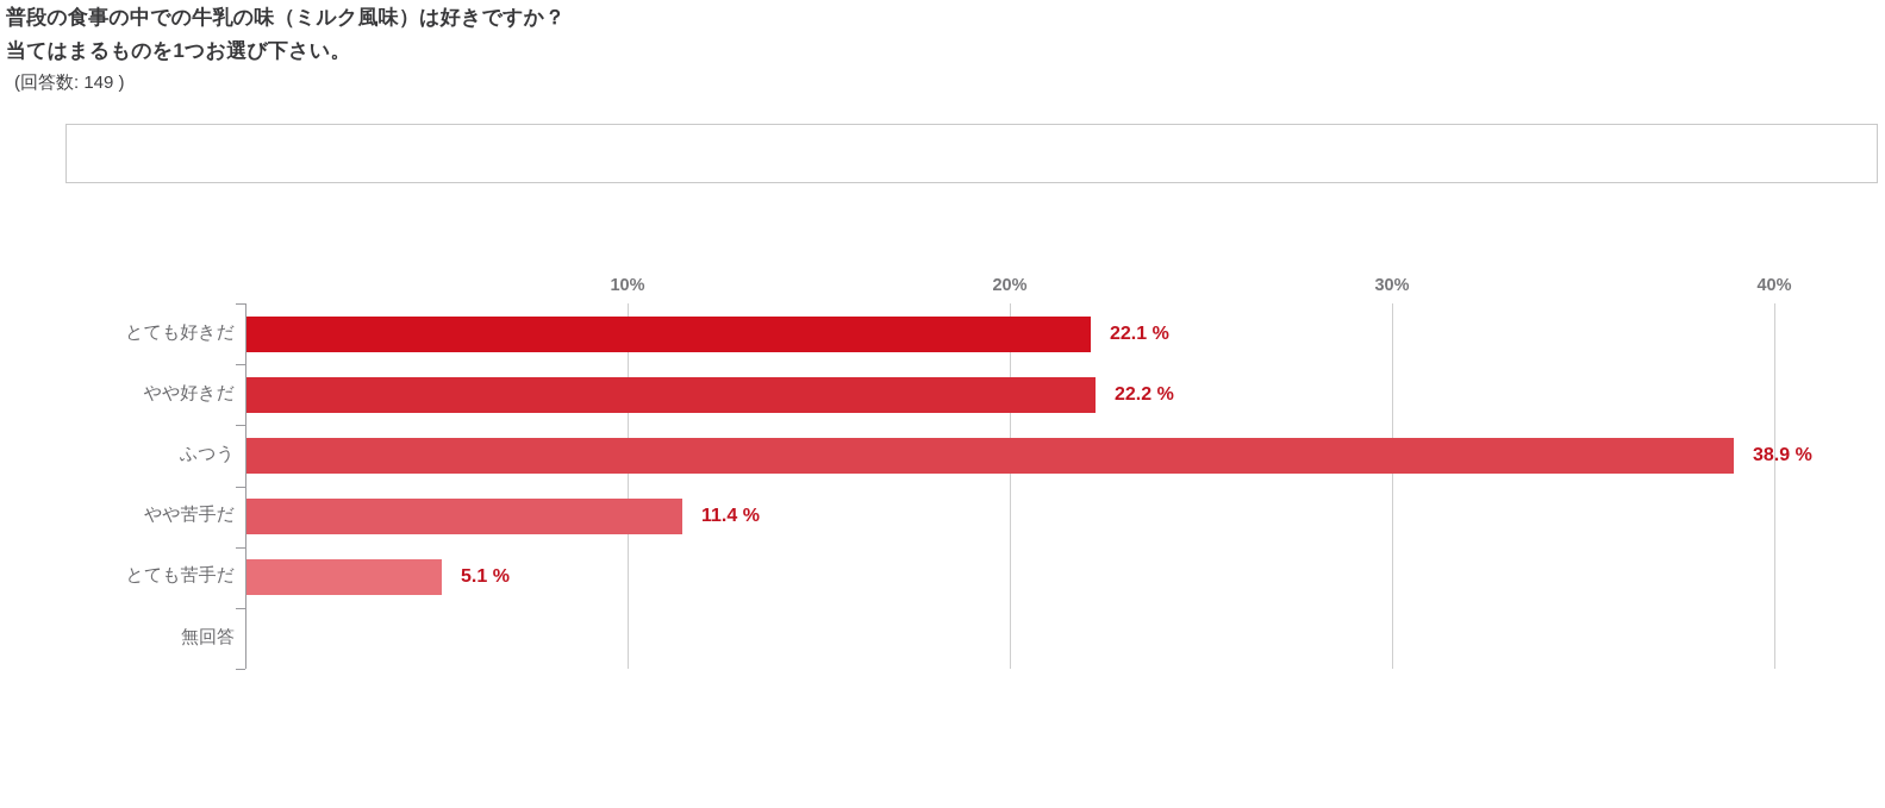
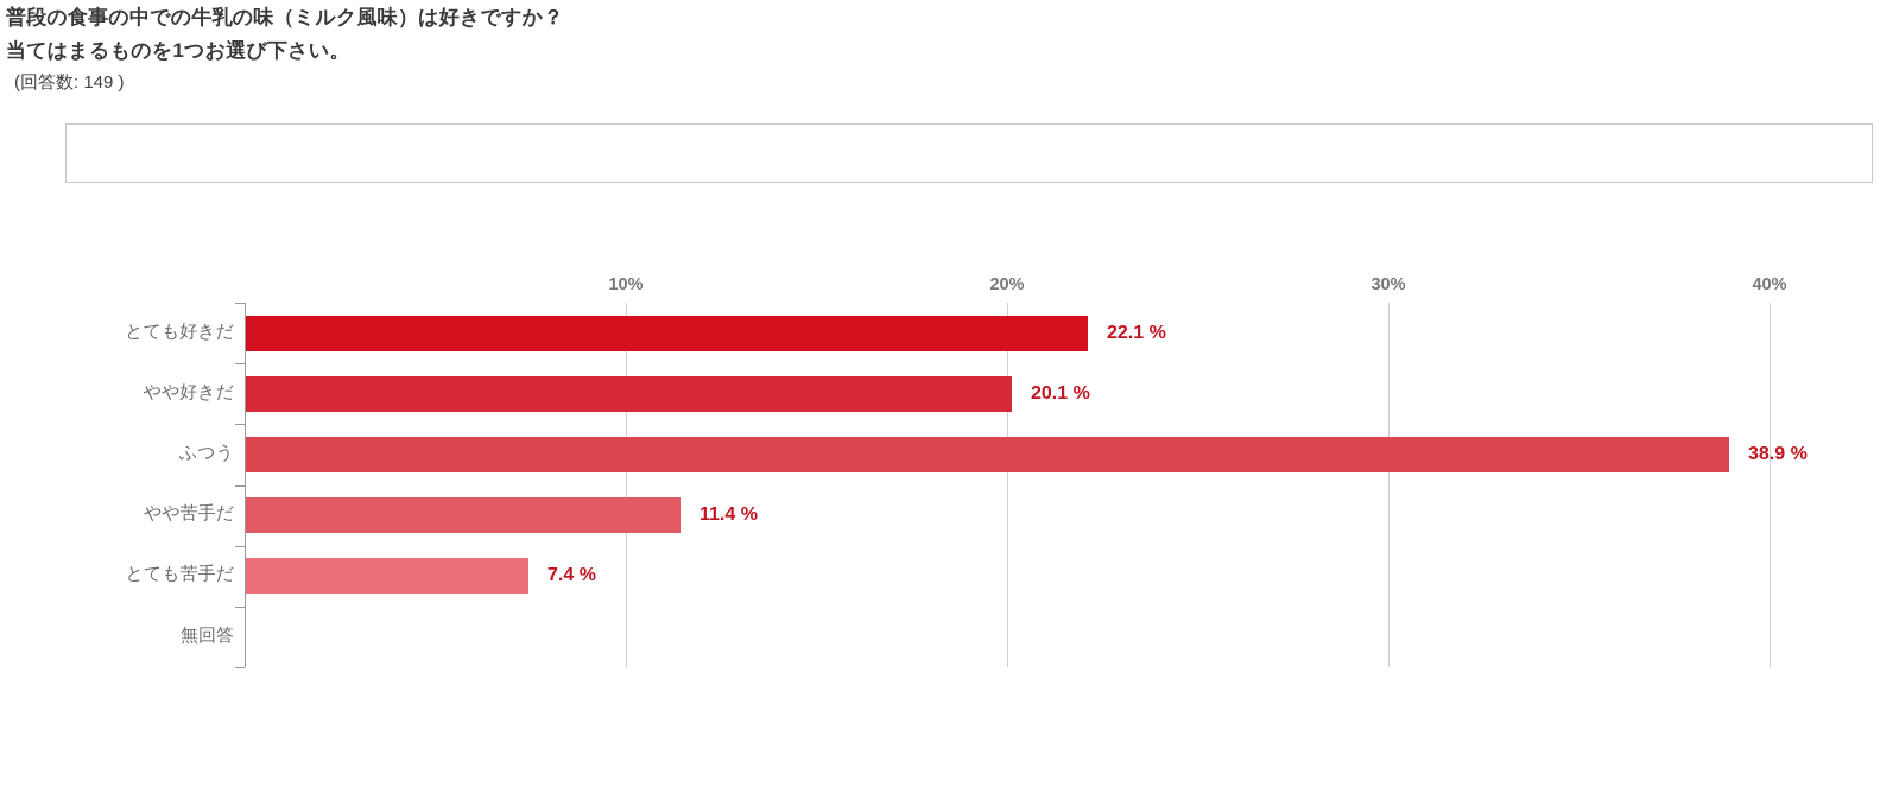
やや好きだ: 22.2 -> 20.1
とても苦手だ: 5.1 -> 7.4
